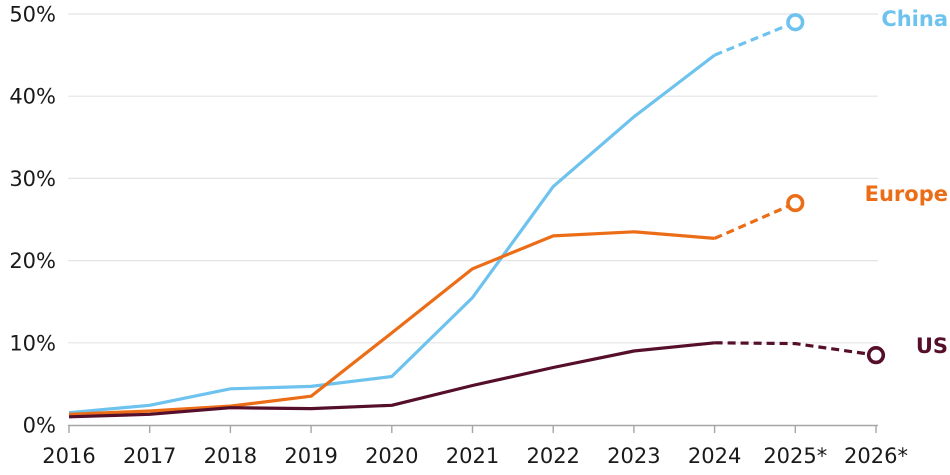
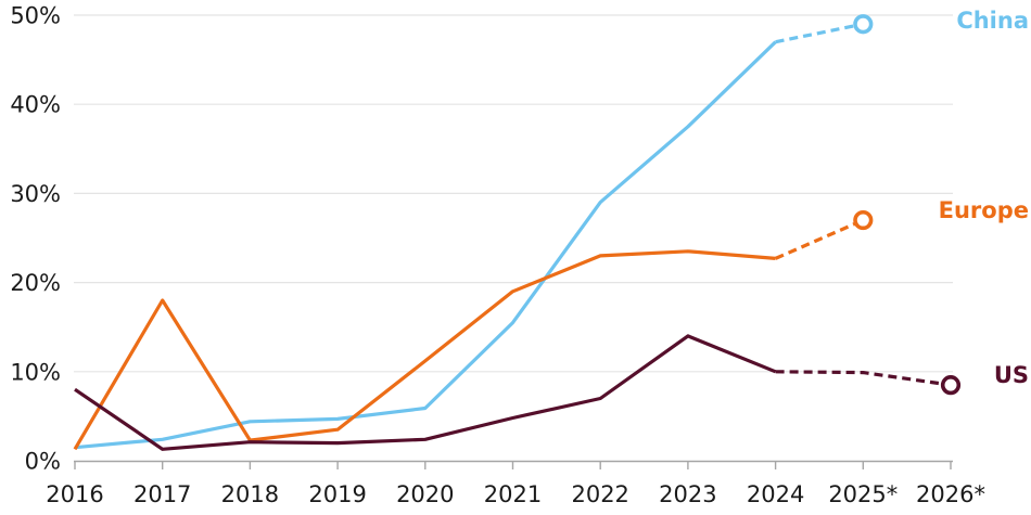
US/2016: 1% -> 8%
Europe/2017: 2% -> 18%
US/2023: 9% -> 14%
China/2024: 45% -> 47%
